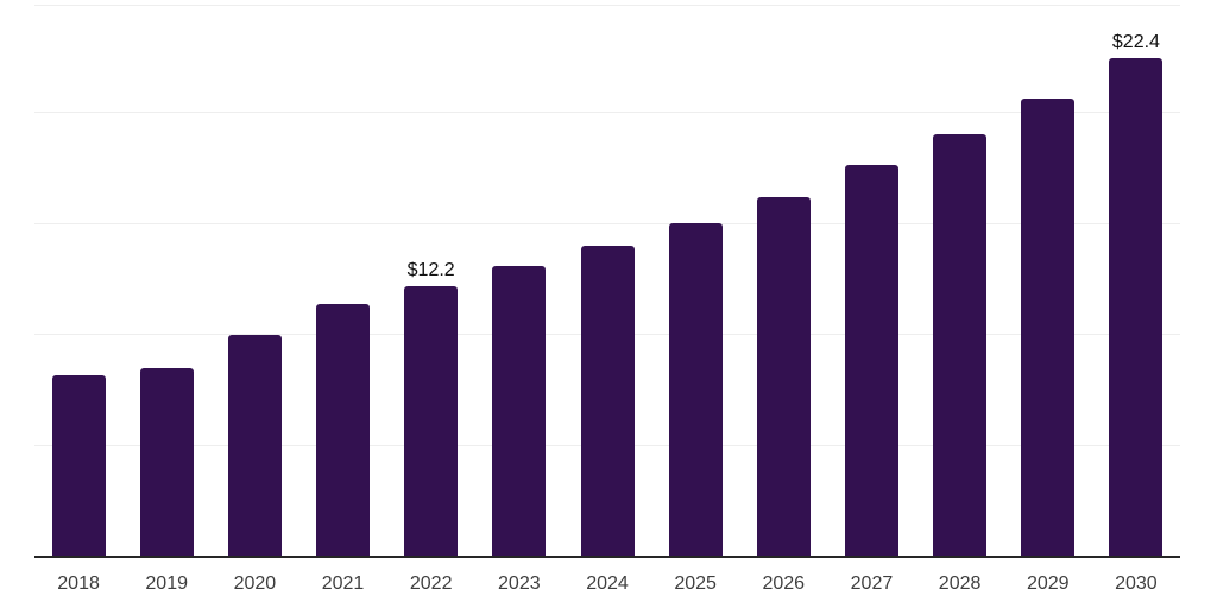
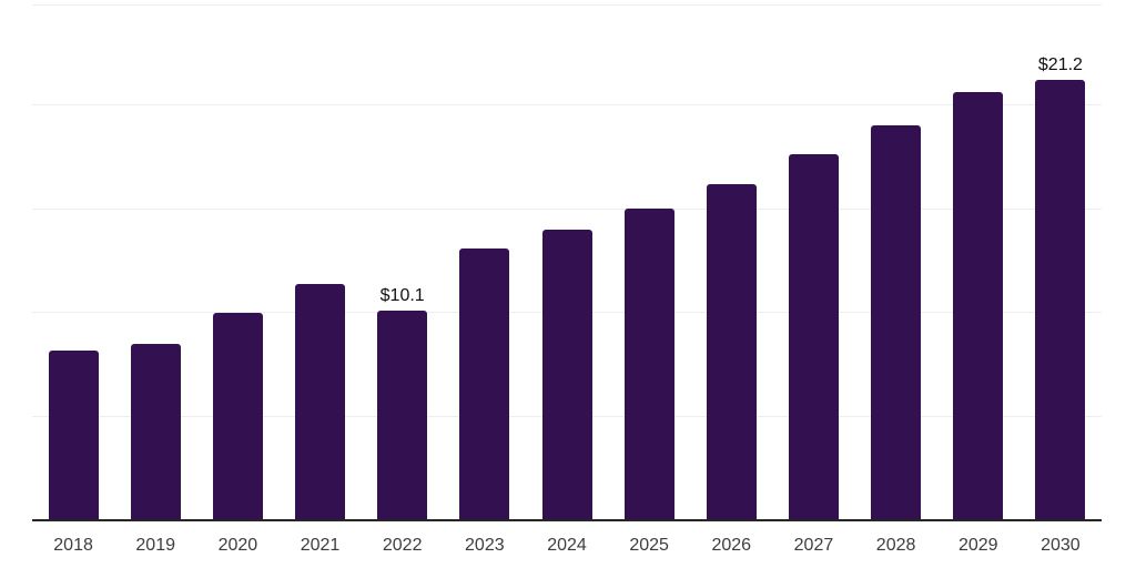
2022: $12.2 -> $10.1
2030: $22.4 -> $21.2
